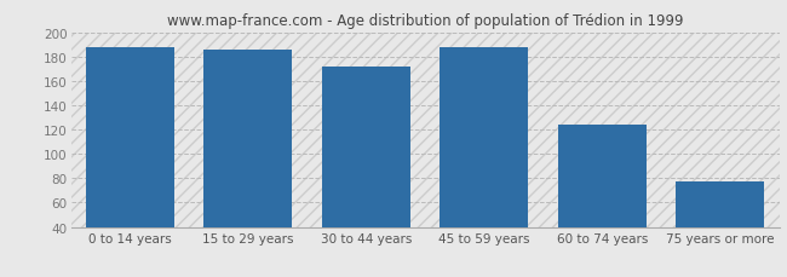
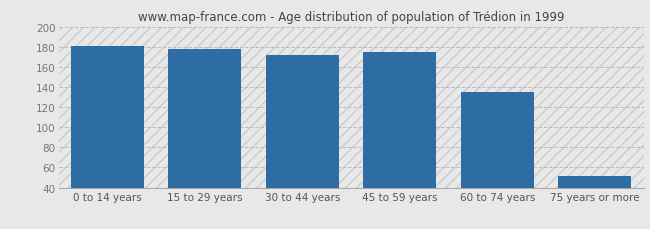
0 to 14 years: 188 -> 181
15 to 29 years: 186 -> 178
45 to 59 years: 188 -> 175
60 to 74 years: 124 -> 135
75 years or more: 77 -> 52
